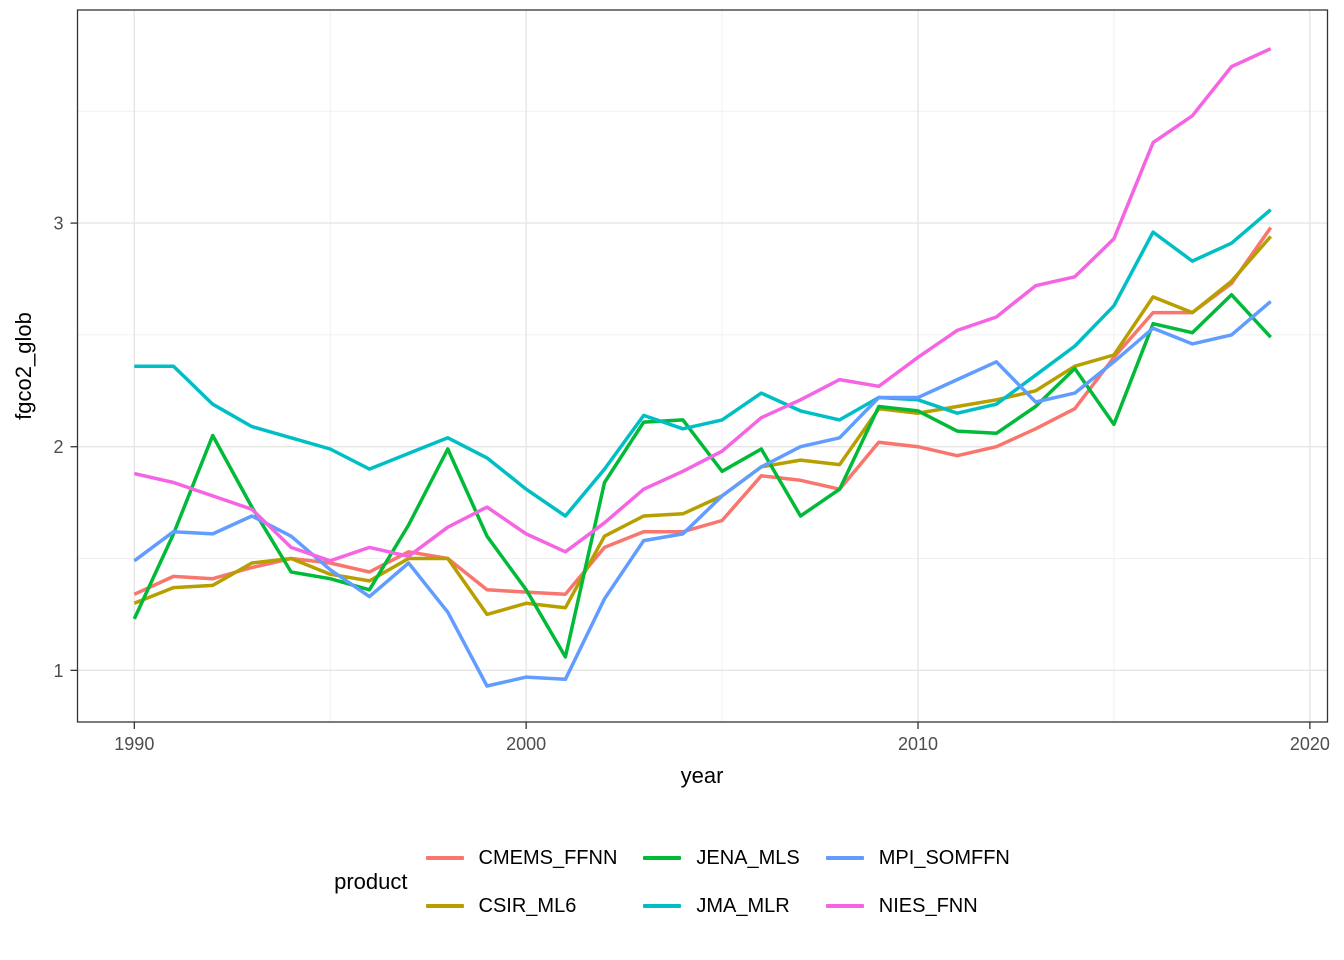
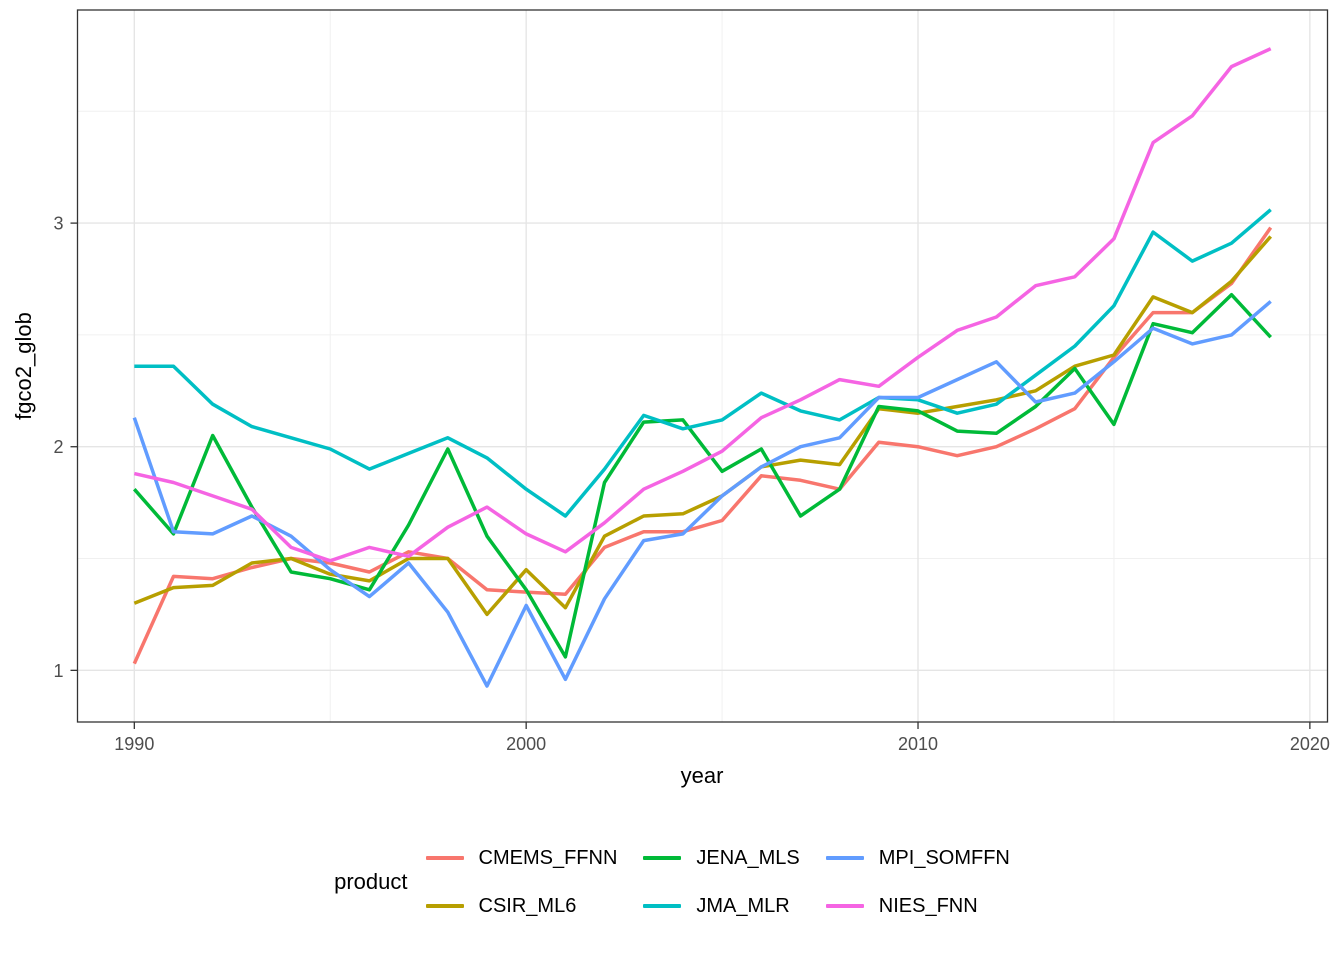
CMEMS_FFNN/1990: 1.34 -> 1.03
JENA_MLS/1990: 1.23 -> 1.81
MPI_SOMFFN/1990: 1.49 -> 2.13
CSIR_ML6/2000: 1.30 -> 1.45
MPI_SOMFFN/2000: 0.97 -> 1.29
